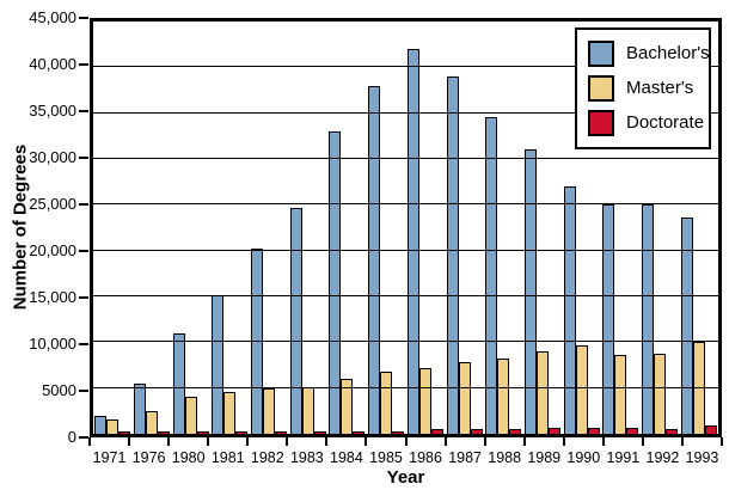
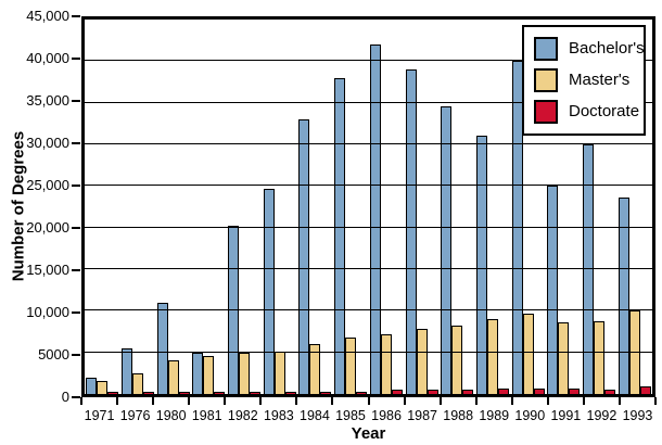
Bachelor's/1981: 15000 -> 5000
Bachelor's/1990: 27000 -> 40000
Bachelor's/1992: 25000 -> 30000
